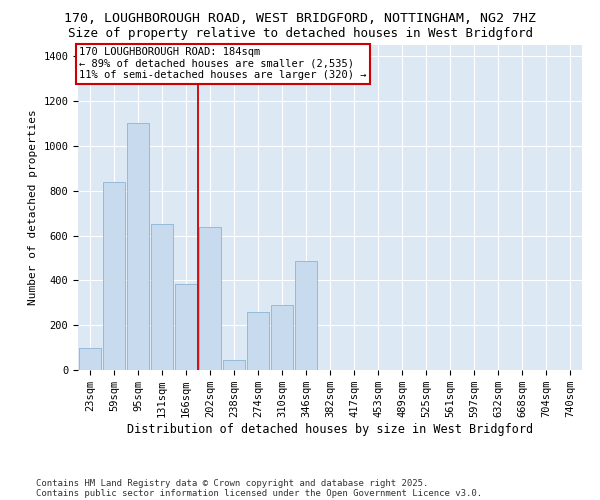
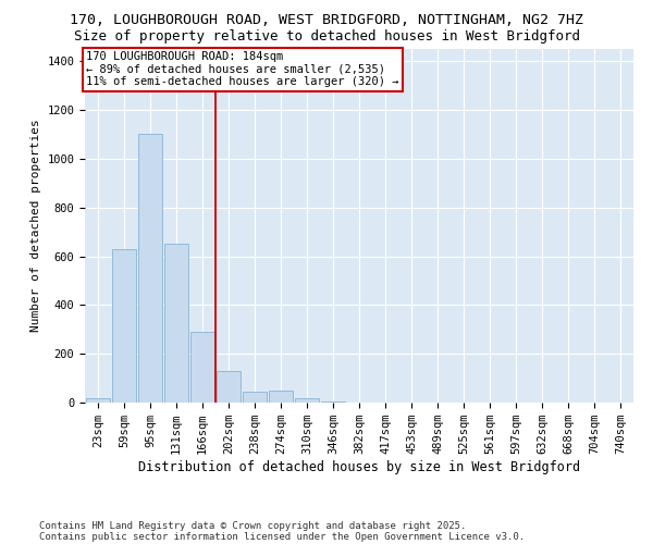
23sqm: 100 -> 20
59sqm: 840 -> 630
166sqm: 385 -> 290
202sqm: 640 -> 130
274sqm: 260 -> 50
310sqm: 290 -> 20
346sqm: 485 -> 5
